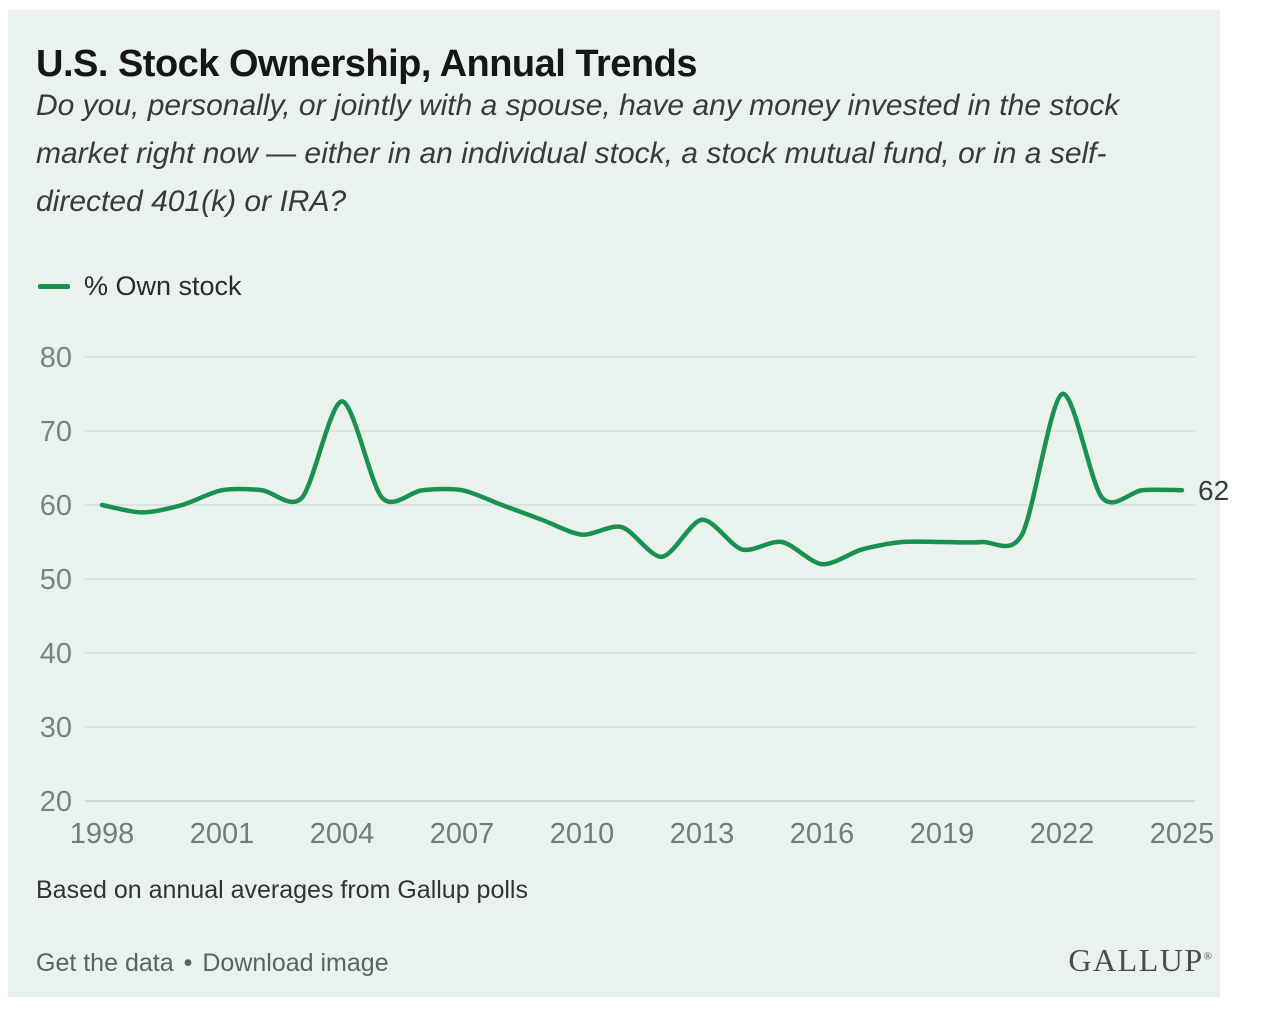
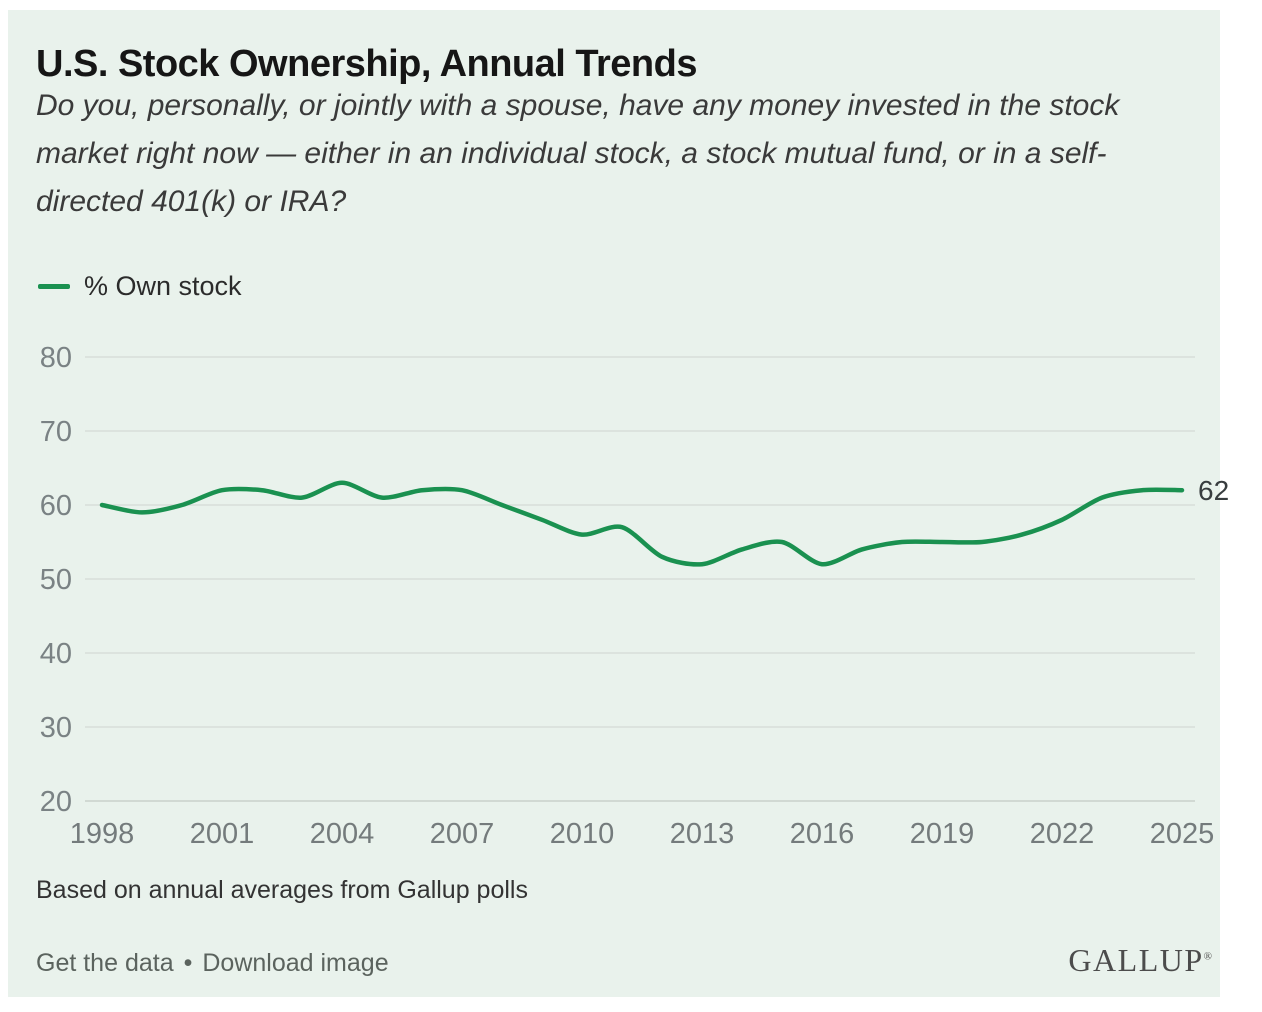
2004: 74 -> 63
2013: 58 -> 52
2022: 75 -> 58
